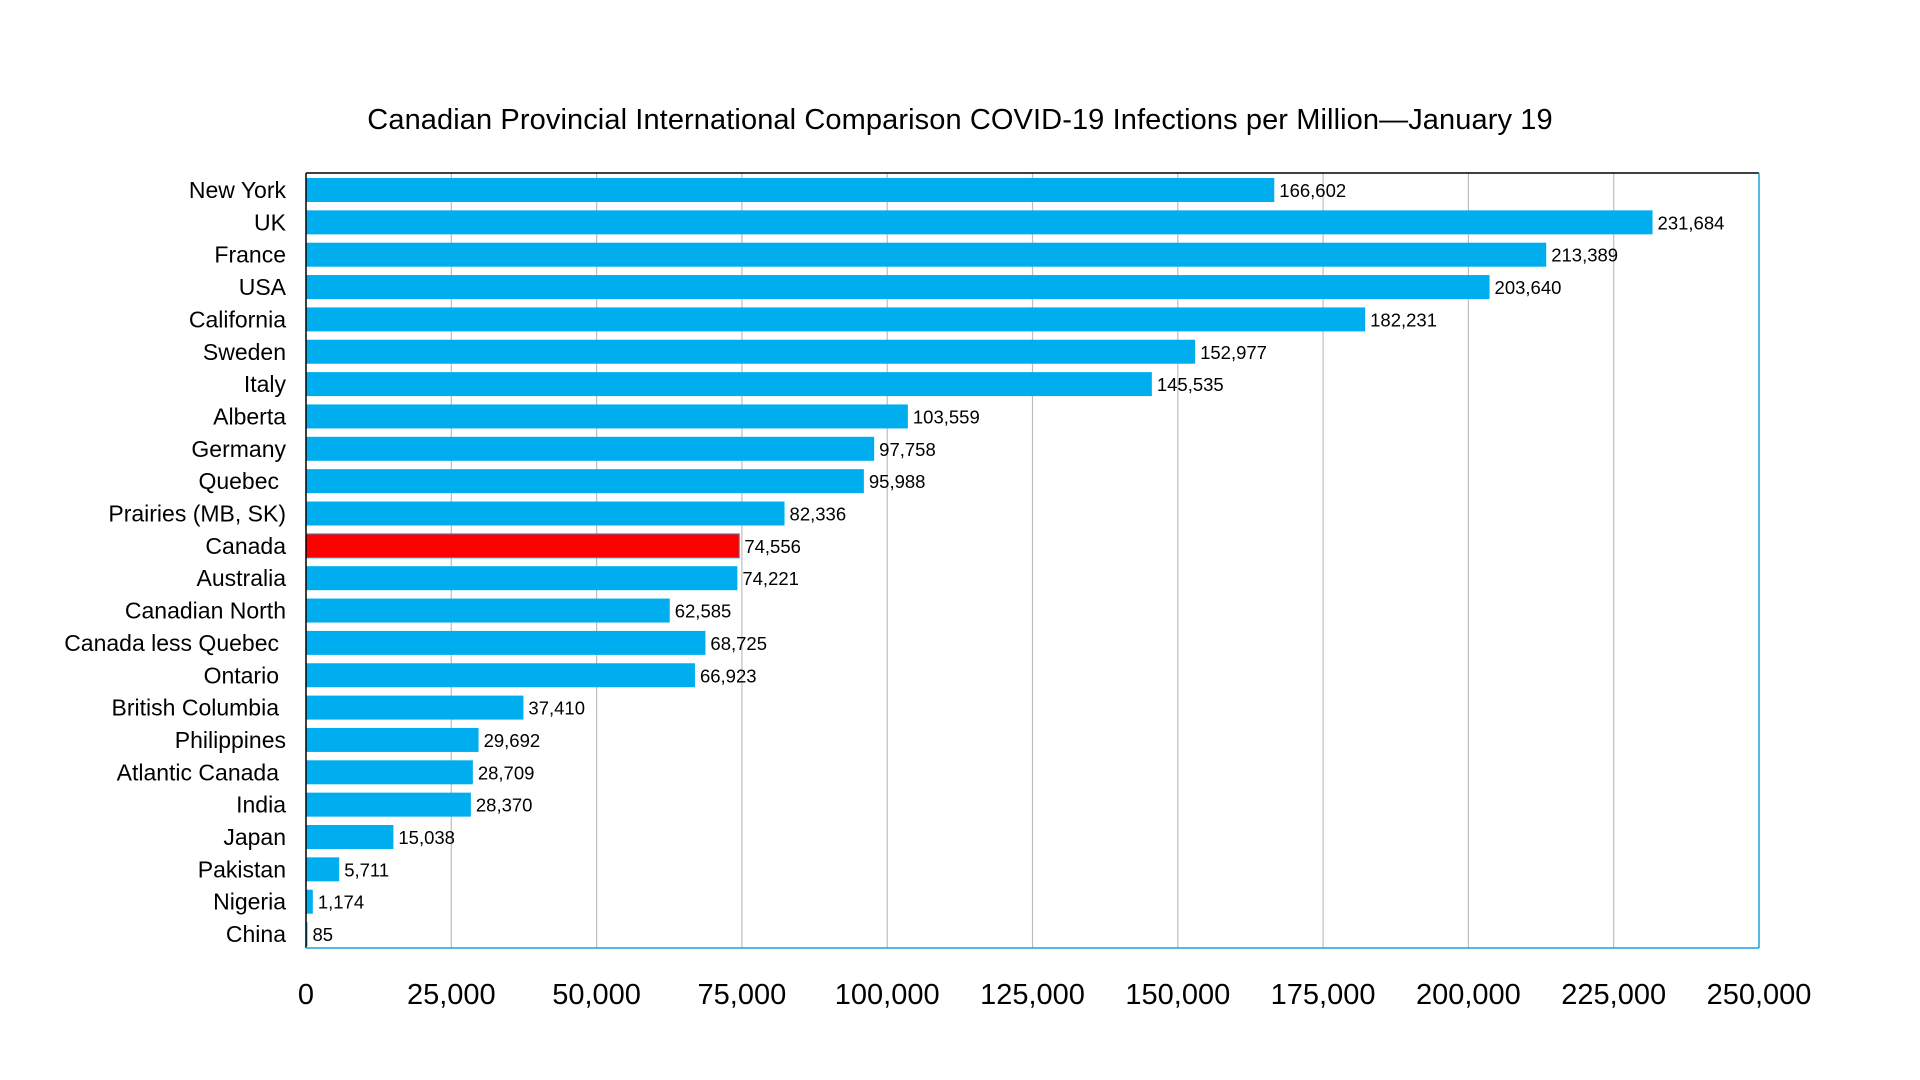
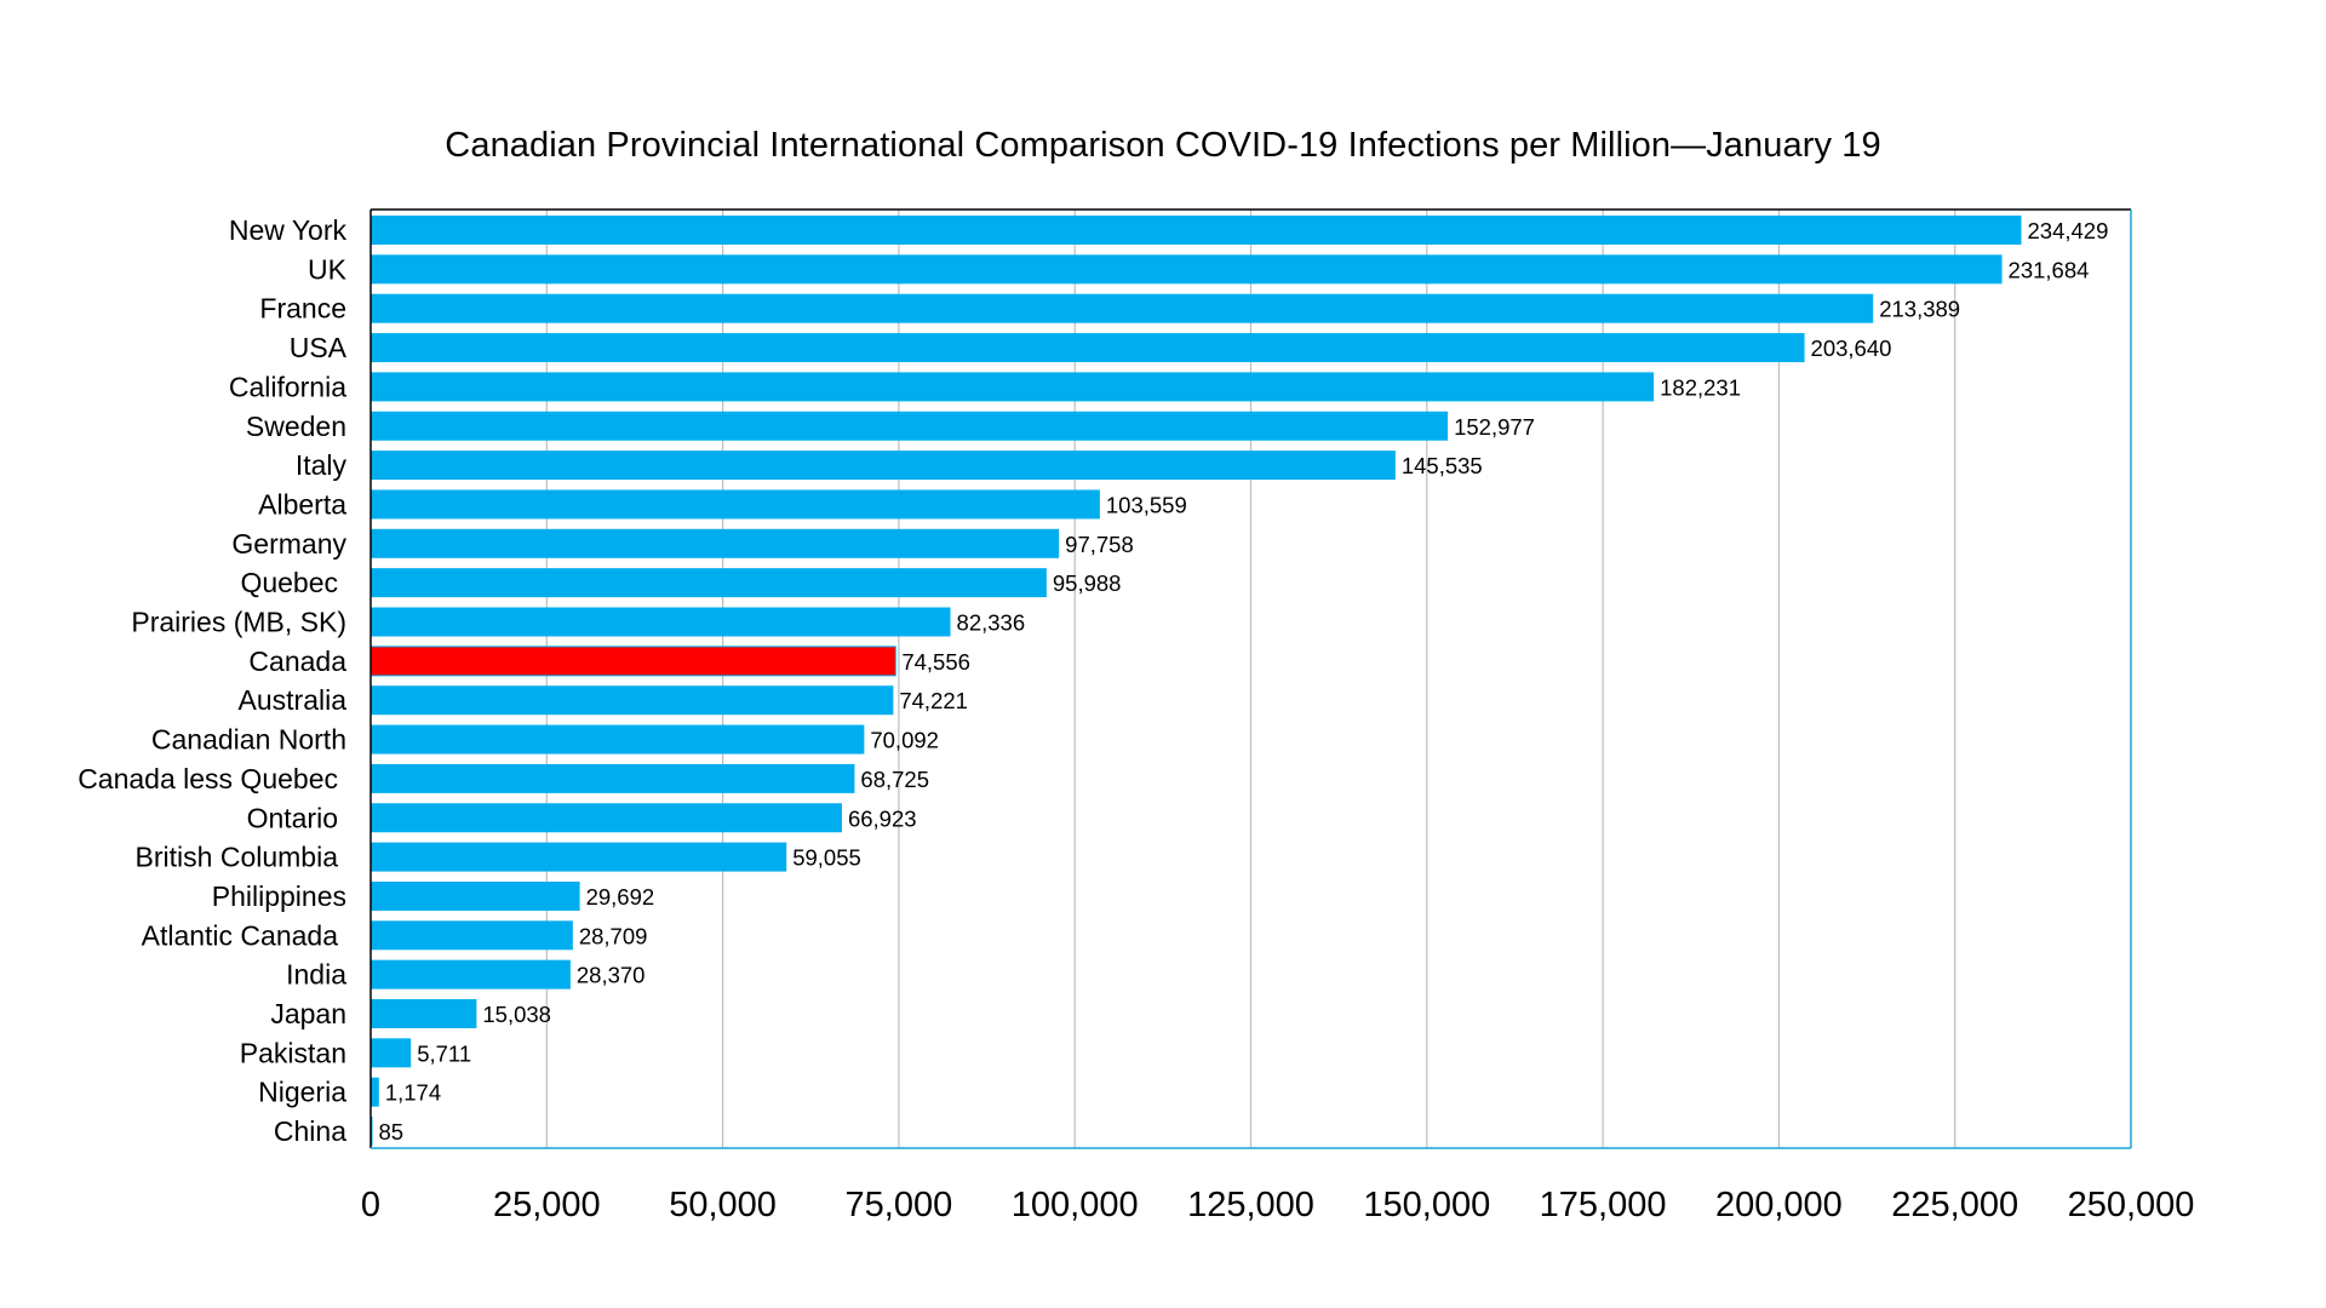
New York: 166,602 -> 234,429
Canadian North: 62,585 -> 70,092
British Columbia: 37,410 -> 59,055
